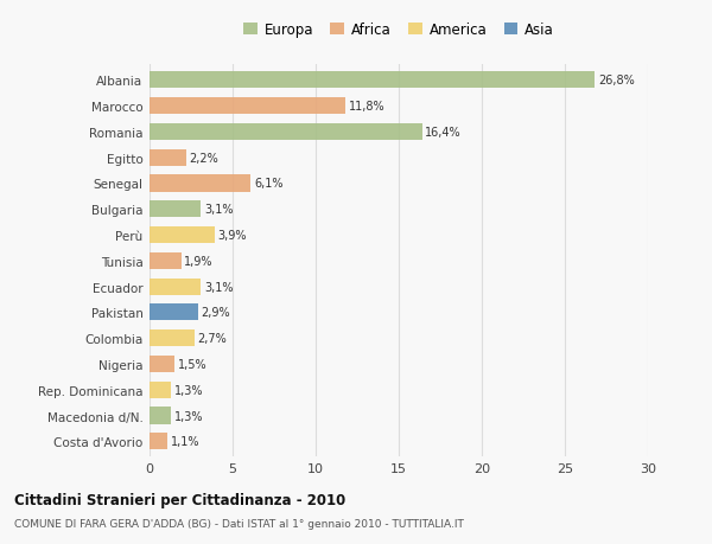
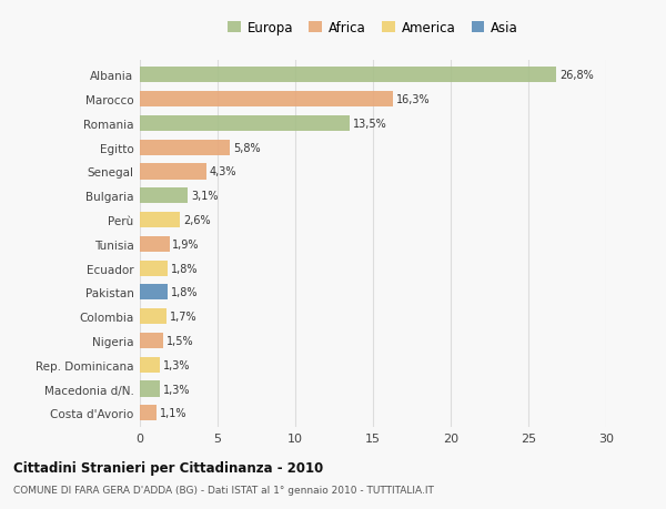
Marocco: 11,8% -> 16,3%
Romania: 16,4% -> 13,5%
Egitto: 2,2% -> 5,8%
Senegal: 6,1% -> 4,3%
Perù: 3,9% -> 2,6%
Ecuador: 3,1% -> 1,8%
Pakistan: 2,9% -> 1,8%
Colombia: 2,7% -> 1,7%
